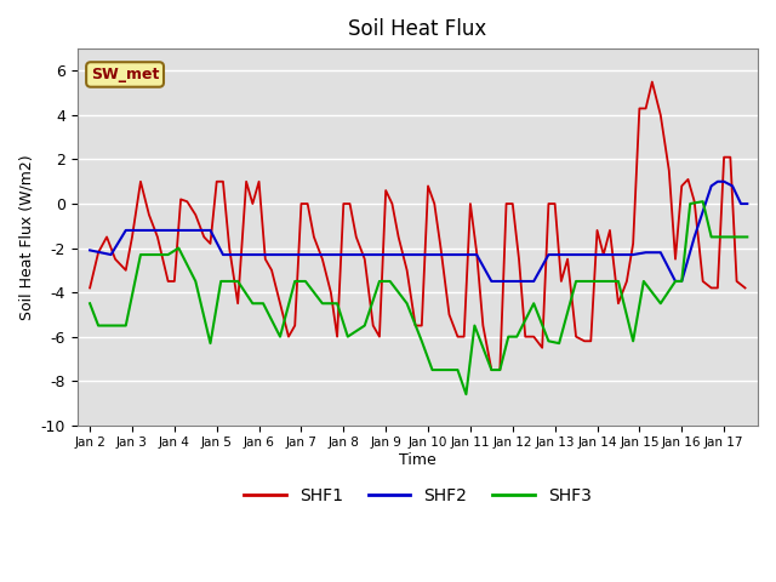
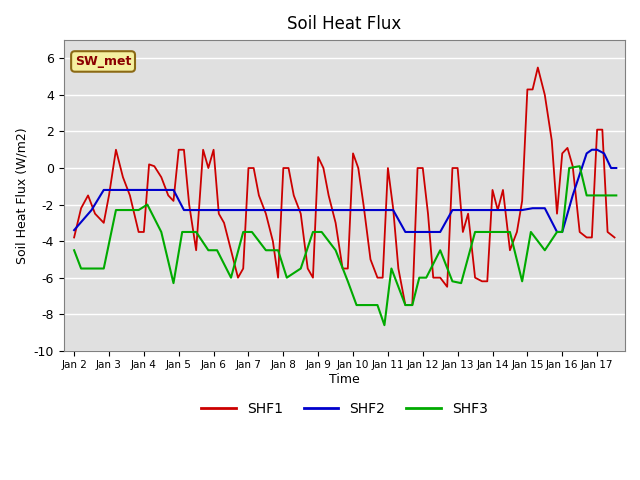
SHF2/Jan 2: -2.1 -> -3.4
